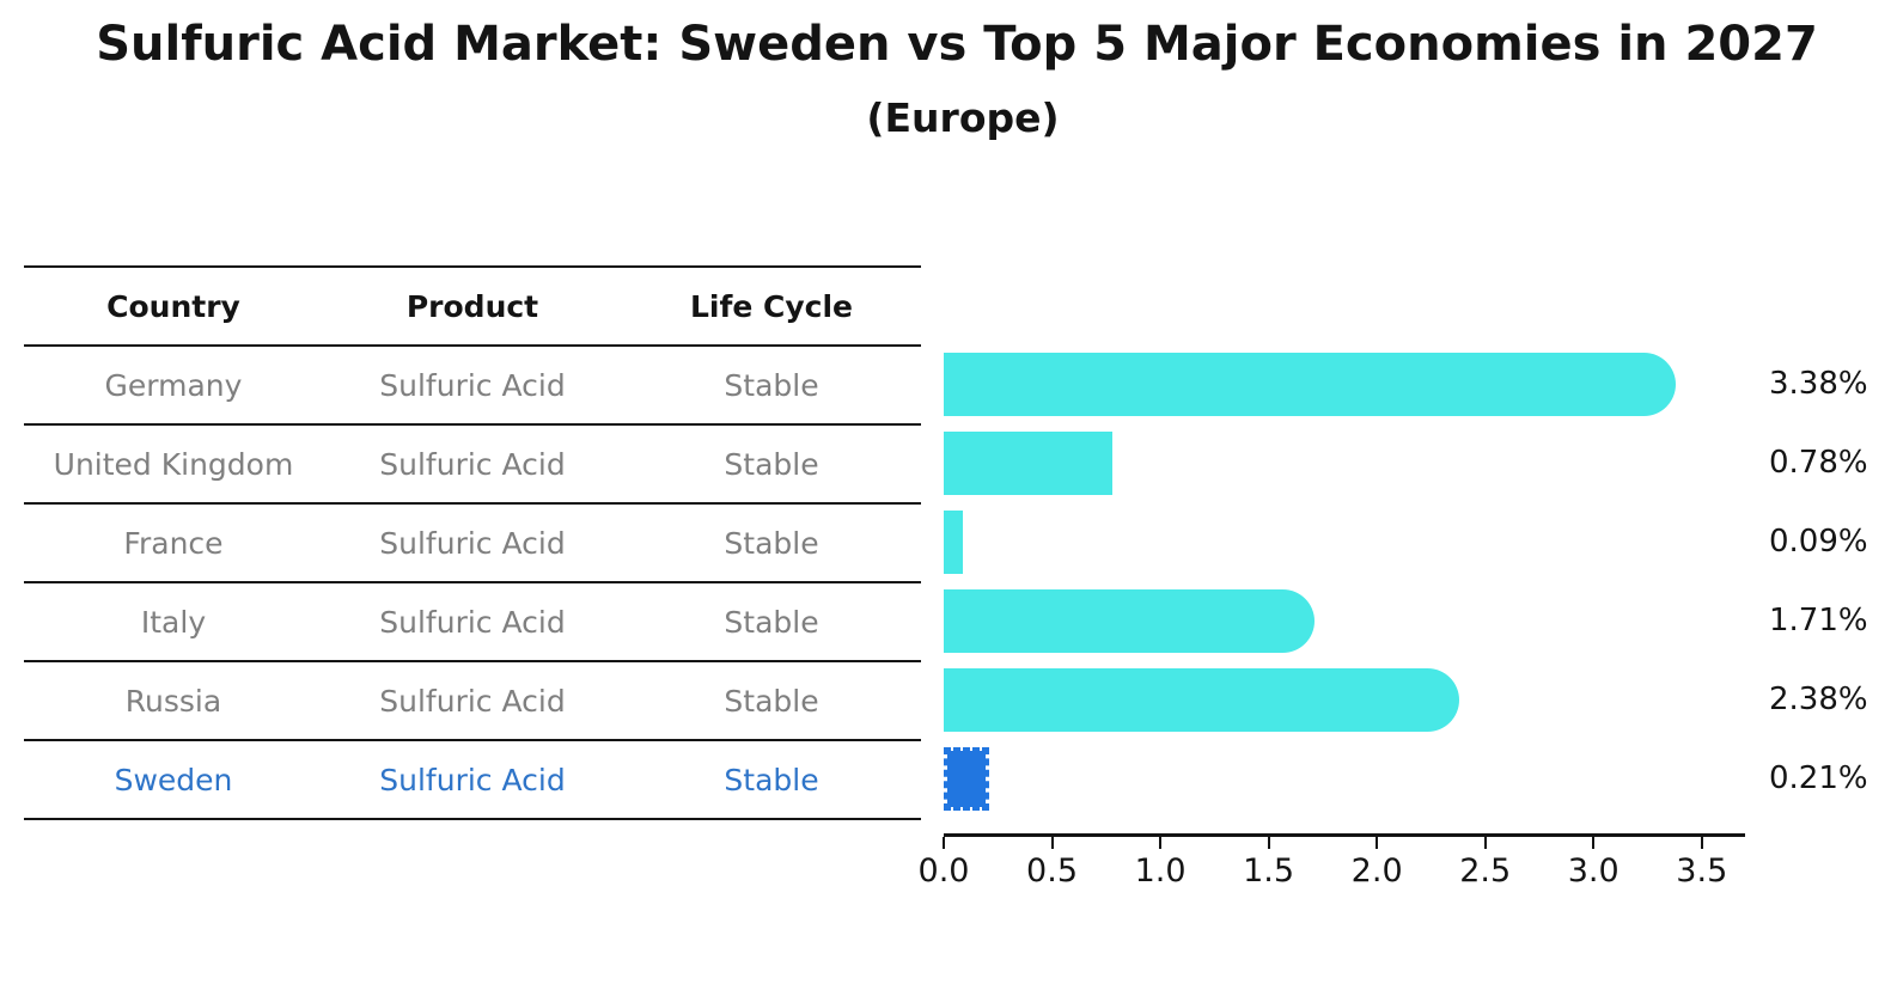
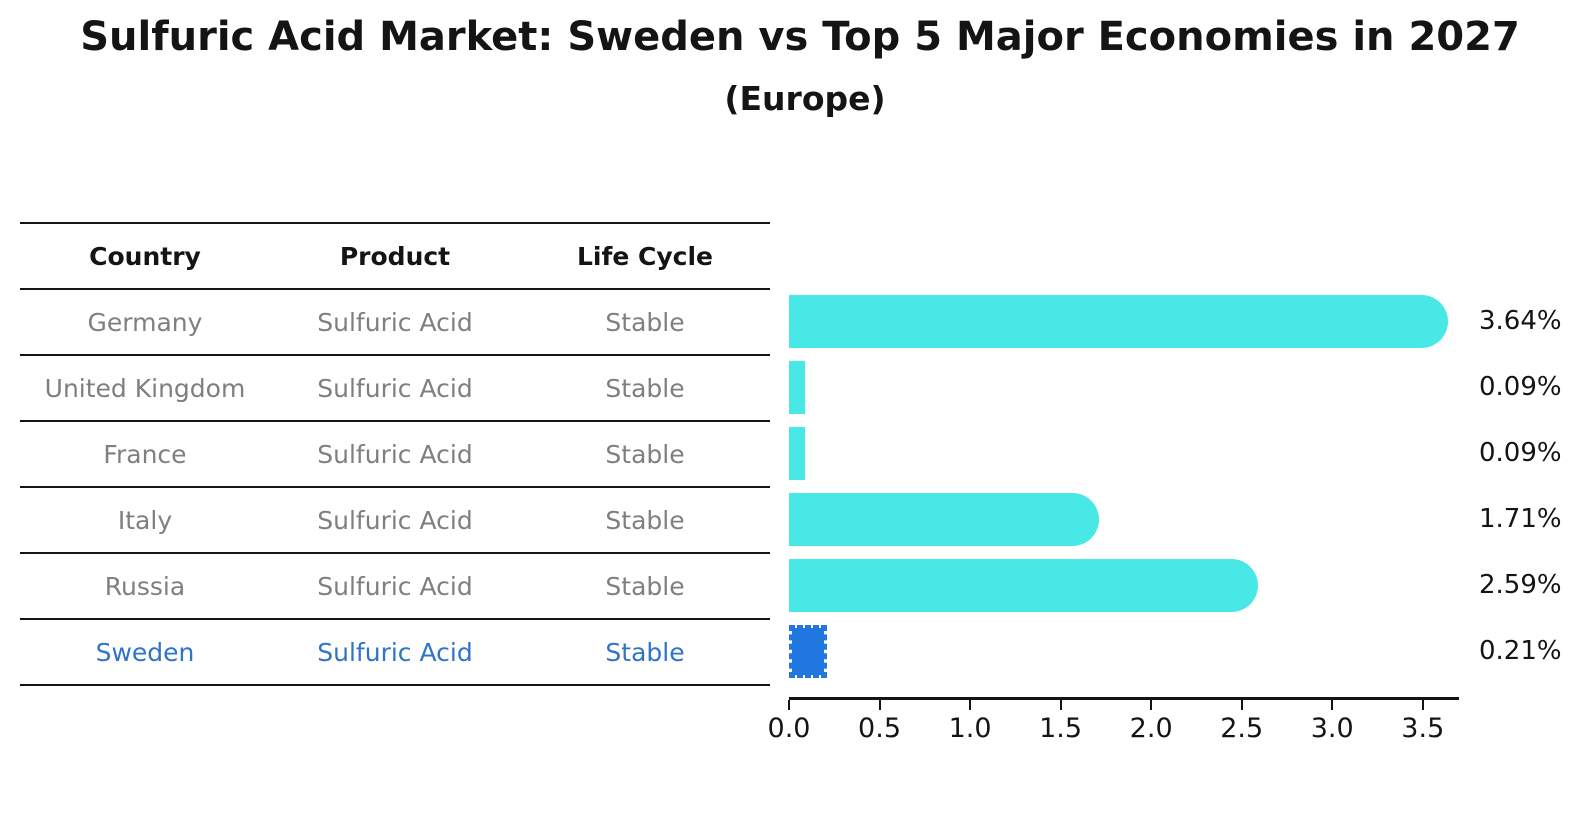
Germany: 3.38% -> 3.64%
United Kingdom: 0.78% -> 0.09%
Russia: 2.38% -> 2.59%
